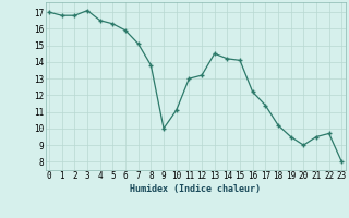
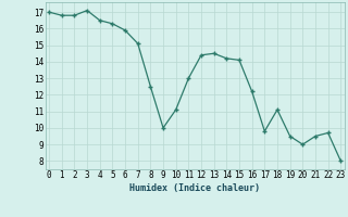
8: 13.8 -> 12.5
12: 13.2 -> 14.4
17: 11.4 -> 9.8
18: 10.2 -> 11.1
